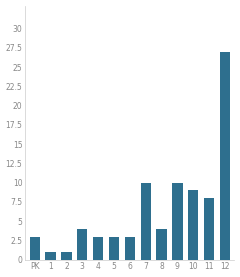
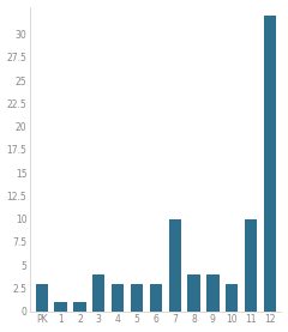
9: 10 -> 4
10: 9 -> 3
11: 8 -> 10
12: 27 -> 32
